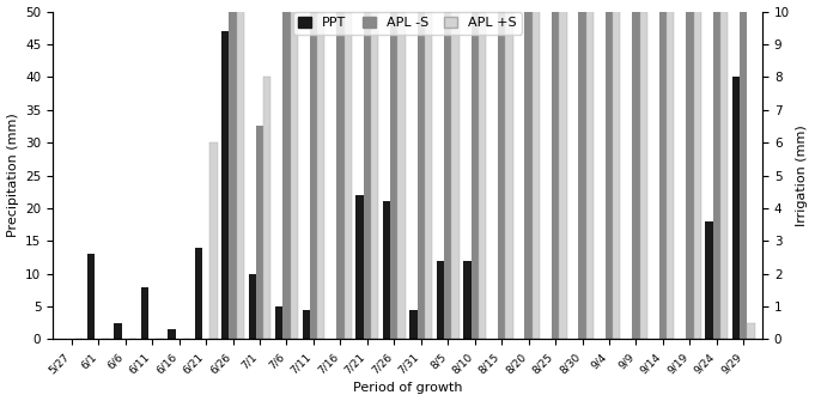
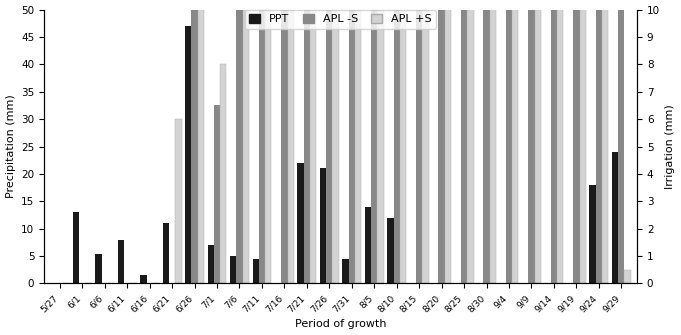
PPT/6/6: 2.5 -> 5.4
PPT/6/21: 14.0 -> 11.0
PPT/7/1: 10.0 -> 7.0
PPT/8/5: 12.0 -> 14.0
PPT/9/29: 40.0 -> 24.0
